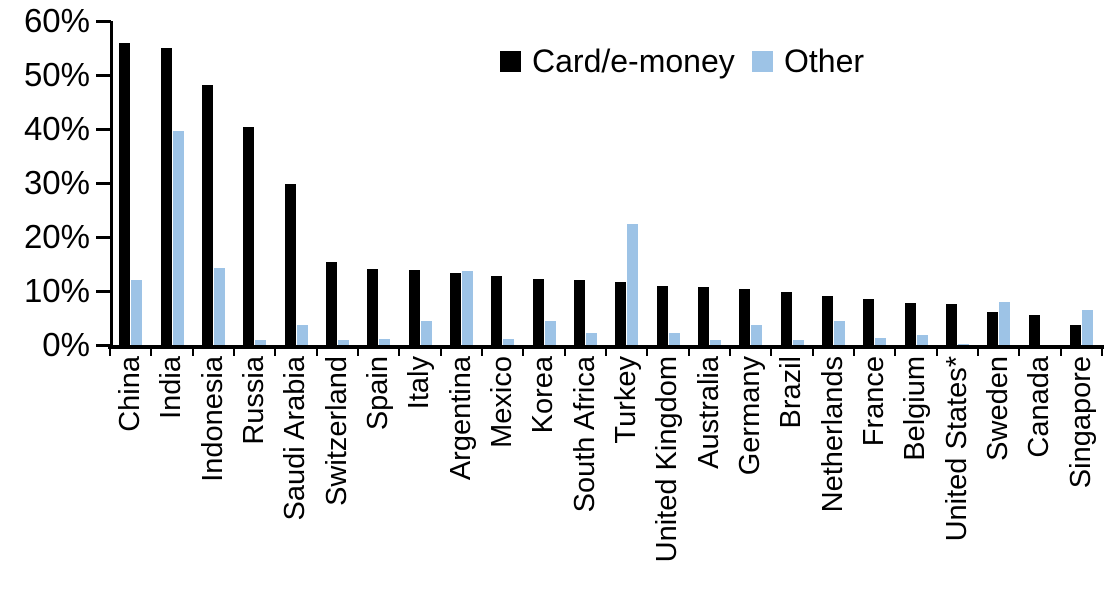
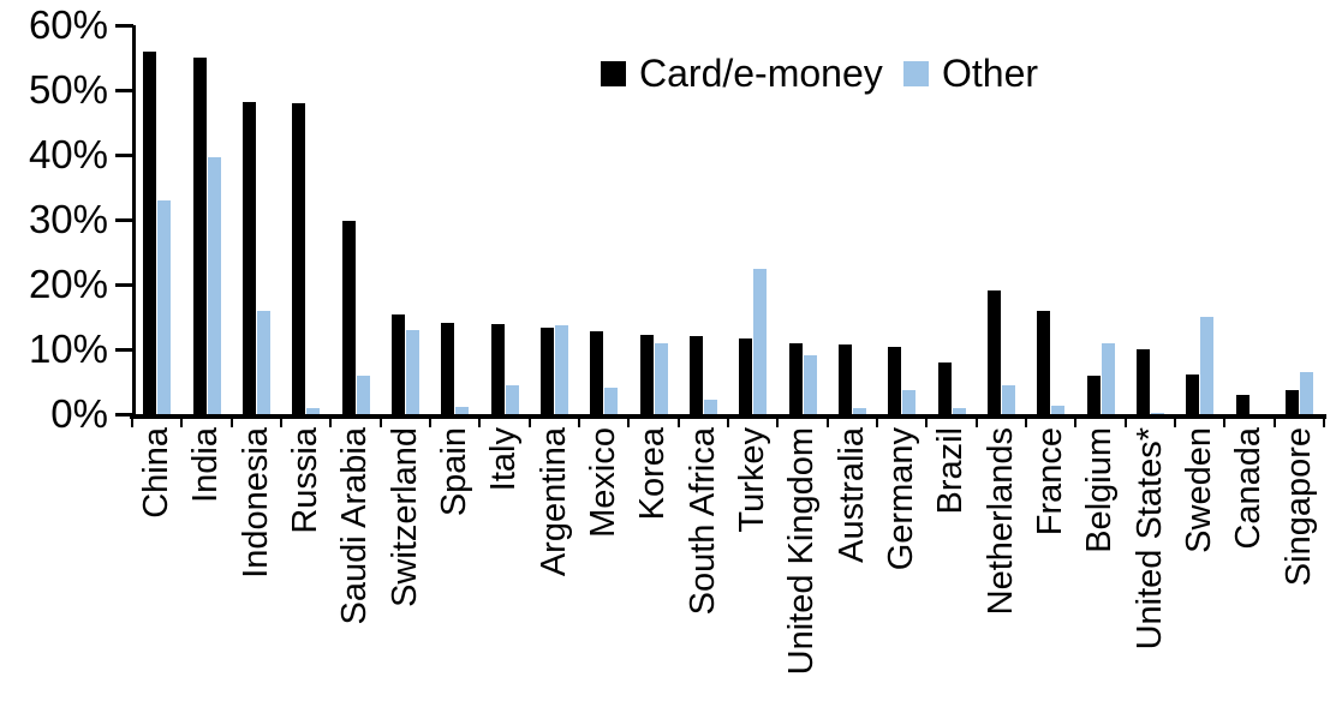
Other/China: 12% -> 33%
Other/Indonesia: 14% -> 16%
Card/e-money/Russia: 40% -> 48%
Other/Saudi Arabia: 4% -> 6%
Other/Switzerland: 1% -> 13%
Other/Mexico: 1% -> 4%
Other/Korea: 4% -> 11%
Other/United Kingdom: 2% -> 9%
Card/e-money/Brazil: 10% -> 8%
Card/e-money/Netherlands: 9% -> 19%
Card/e-money/France: 8% -> 16%
Card/e-money/Belgium: 8% -> 6%
Other/Belgium: 2% -> 11%
Card/e-money/United States*: 8% -> 10%
Other/Sweden: 8% -> 15%
Card/e-money/Canada: 6% -> 3%
